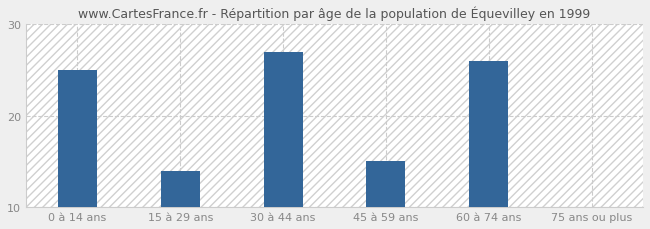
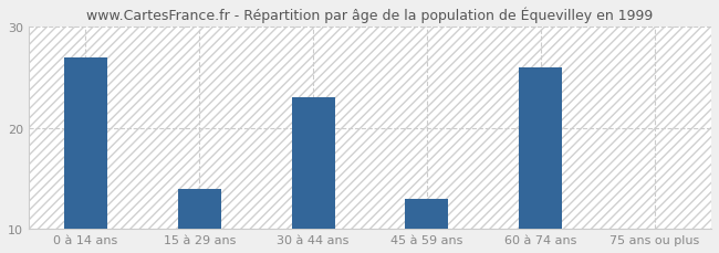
0 à 14 ans: 25 -> 27
30 à 44 ans: 27 -> 23
45 à 59 ans: 15 -> 13
